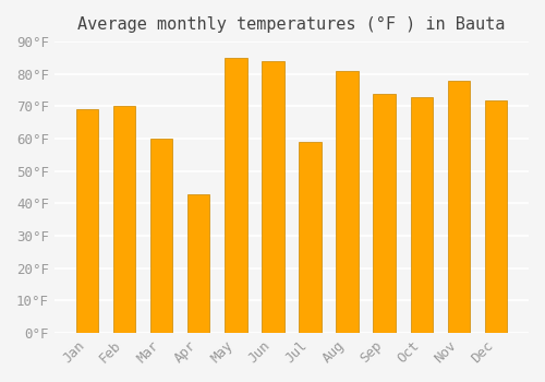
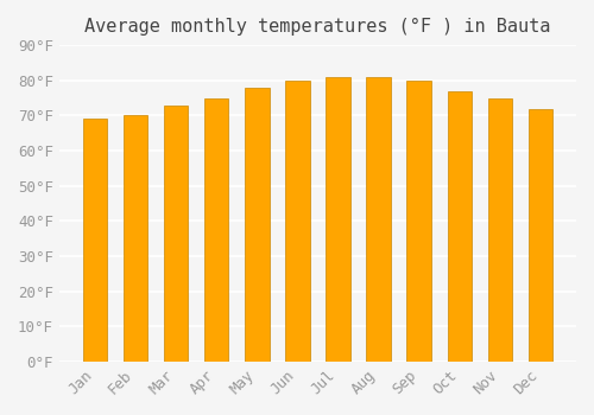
Mar: 60°F -> 73°F
Apr: 43°F -> 75°F
May: 85°F -> 78°F
Jun: 84°F -> 80°F
Jul: 59°F -> 81°F
Sep: 74°F -> 80°F
Oct: 73°F -> 77°F
Nov: 78°F -> 75°F
